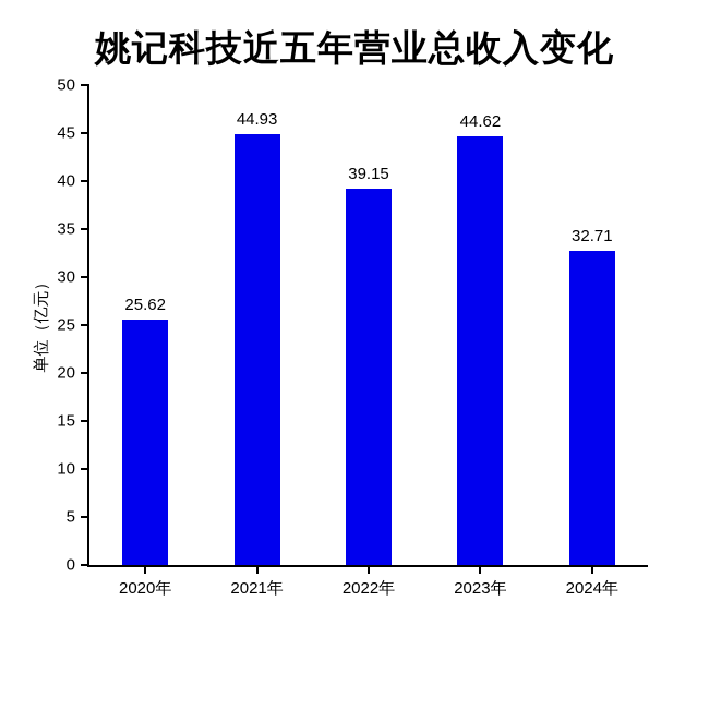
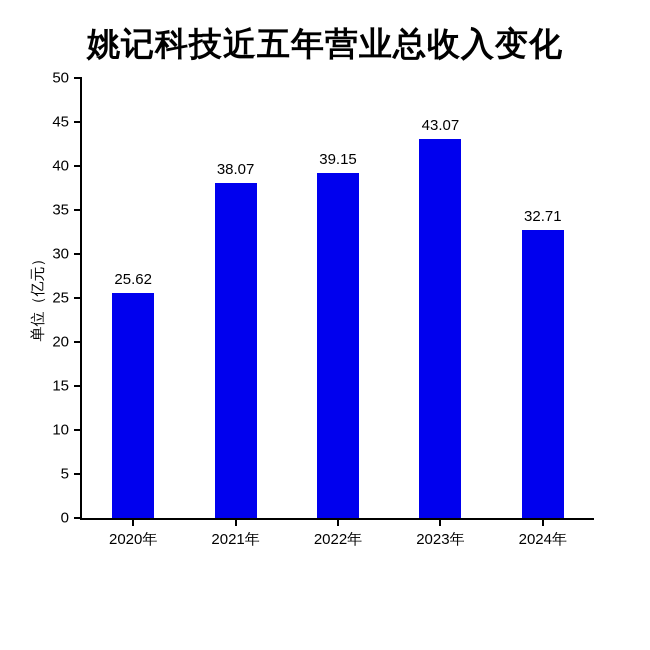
2021年: 44.93 -> 38.07
2023年: 44.62 -> 43.07
